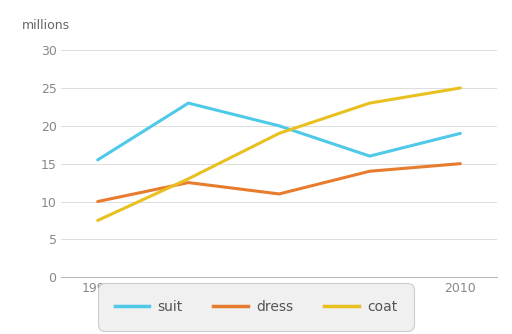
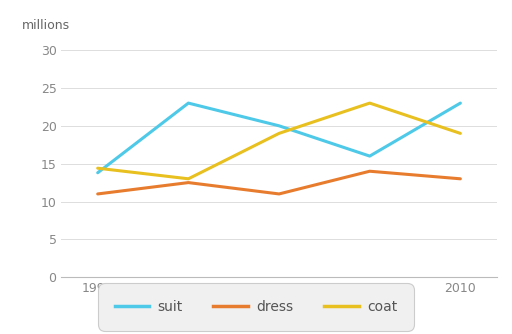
suit/1990: 15.5 -> 13.8
dress/1990: 10.0 -> 11.0
coat/1990: 7.5 -> 14.4
suit/2010: 19.0 -> 23.0
dress/2010: 15.0 -> 13.0
coat/2010: 25.0 -> 19.0
